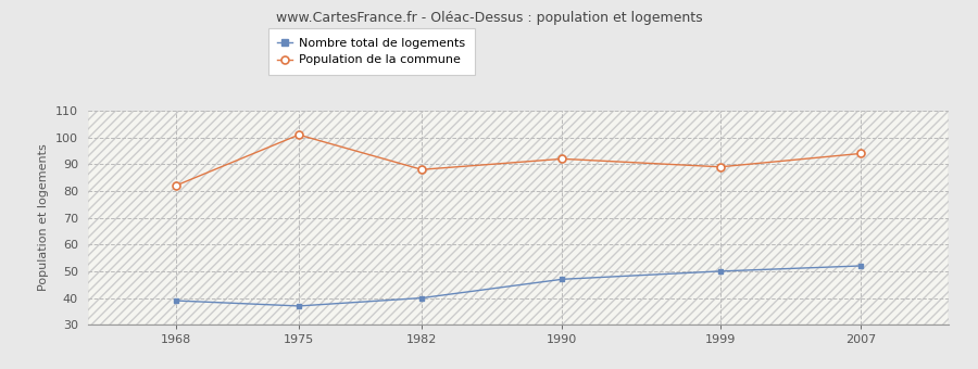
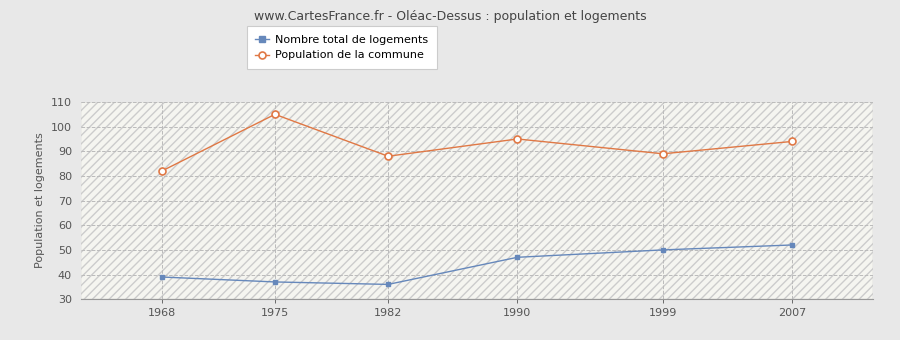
Population de la commune/1975: 101 -> 105
Nombre total de logements/1982: 40 -> 36
Population de la commune/1990: 92 -> 95
